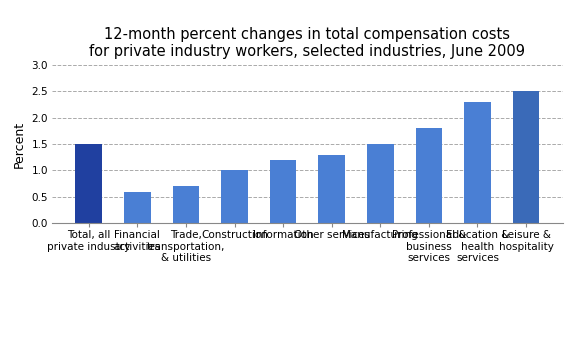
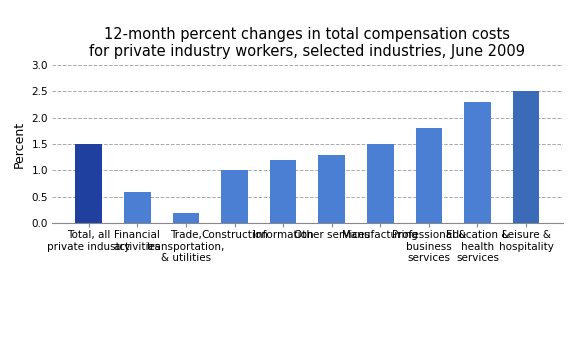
Trade, transportation, & utilities: 0.7 -> 0.2
